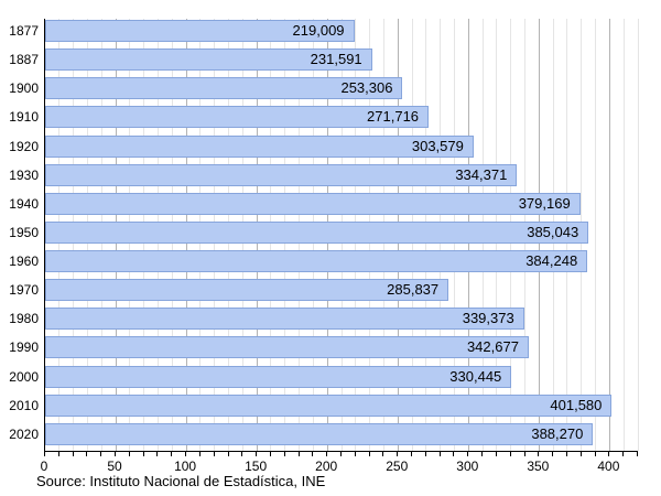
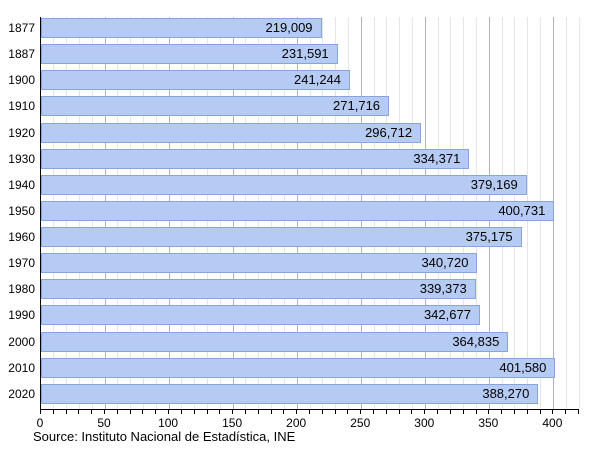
1900: 253,306 -> 241,244
1920: 303,579 -> 296,712
1950: 385,043 -> 400,731
1960: 384,248 -> 375,175
1970: 285,837 -> 340,720
2000: 330,445 -> 364,835
